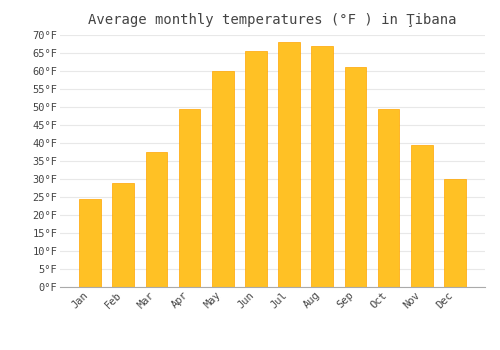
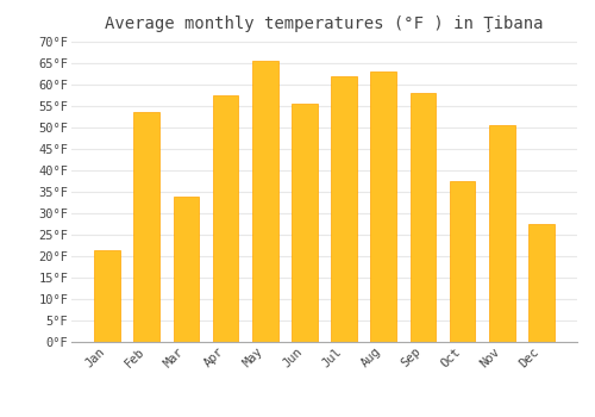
Jan: 24.5°F -> 21.5°F
Feb: 29.0°F -> 53.5°F
Mar: 37.5°F -> 34.0°F
Apr: 49.5°F -> 57.5°F
May: 60.0°F -> 65.5°F
Jun: 65.5°F -> 55.5°F
Jul: 68.0°F -> 62.0°F
Aug: 67.0°F -> 63.0°F
Sep: 61.0°F -> 58.0°F
Oct: 49.5°F -> 37.5°F
Nov: 39.5°F -> 50.5°F
Dec: 30.0°F -> 27.5°F
